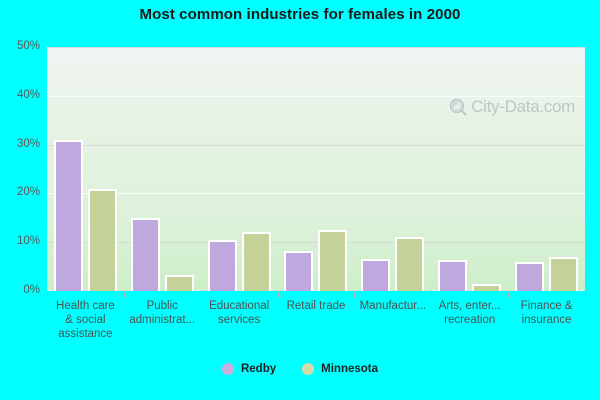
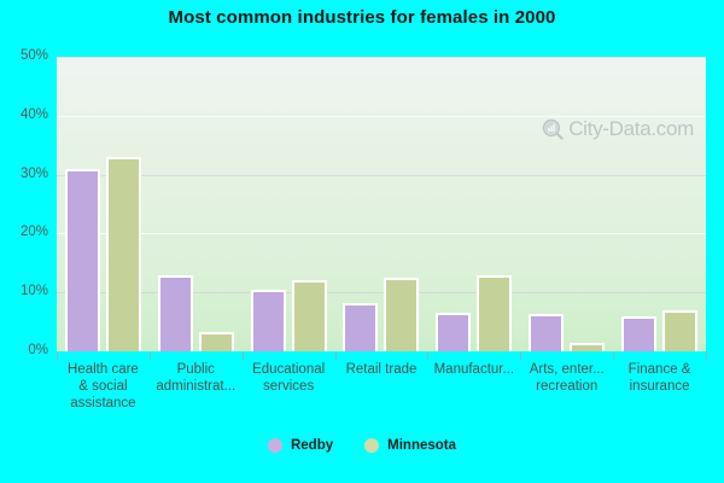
Minnesota/Health care & social assistance: 21% -> 33%
Redby/Public administrat...: 15% -> 13%
Minnesota/Manufactur...: 11% -> 13%
